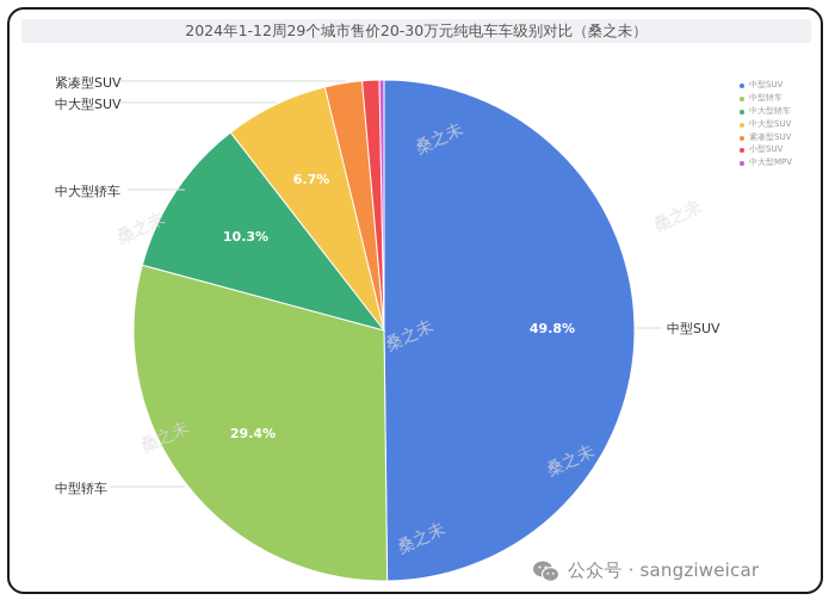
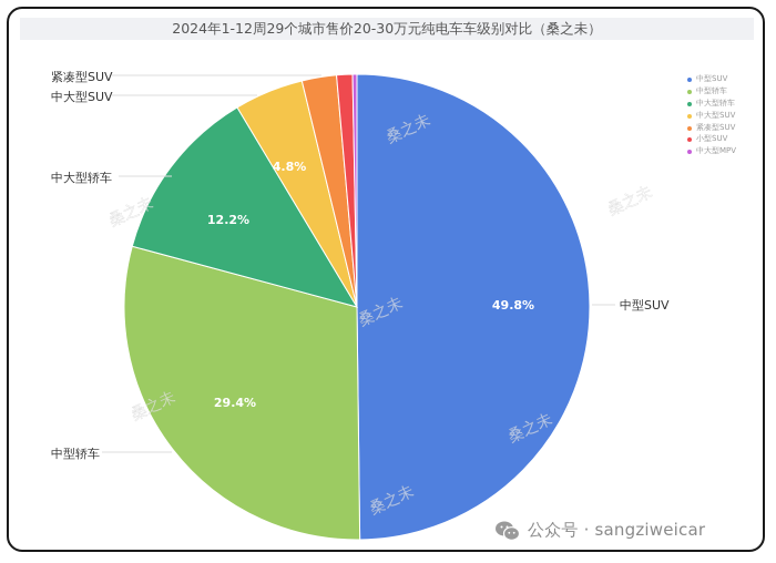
中大型轿车: 10.3% -> 12.2%
中大型SUV: 6.7% -> 4.8%
